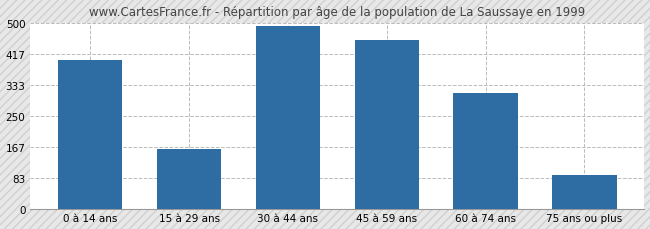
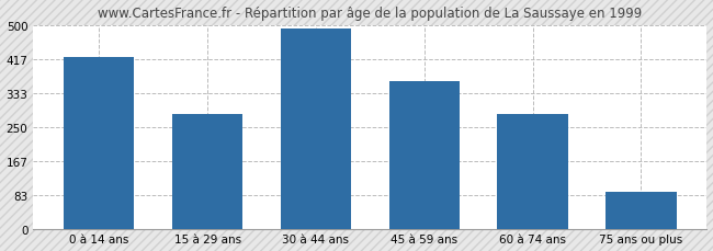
0 à 14 ans: 400 -> 422
15 à 29 ans: 160 -> 282
45 à 59 ans: 455 -> 362
60 à 74 ans: 310 -> 282
